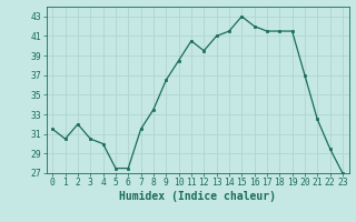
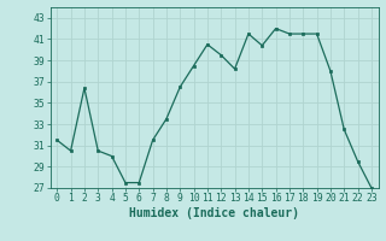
2: 32.0 -> 36.4
13: 41.0 -> 38.2
15: 43.0 -> 40.4
20: 37.0 -> 38.0
